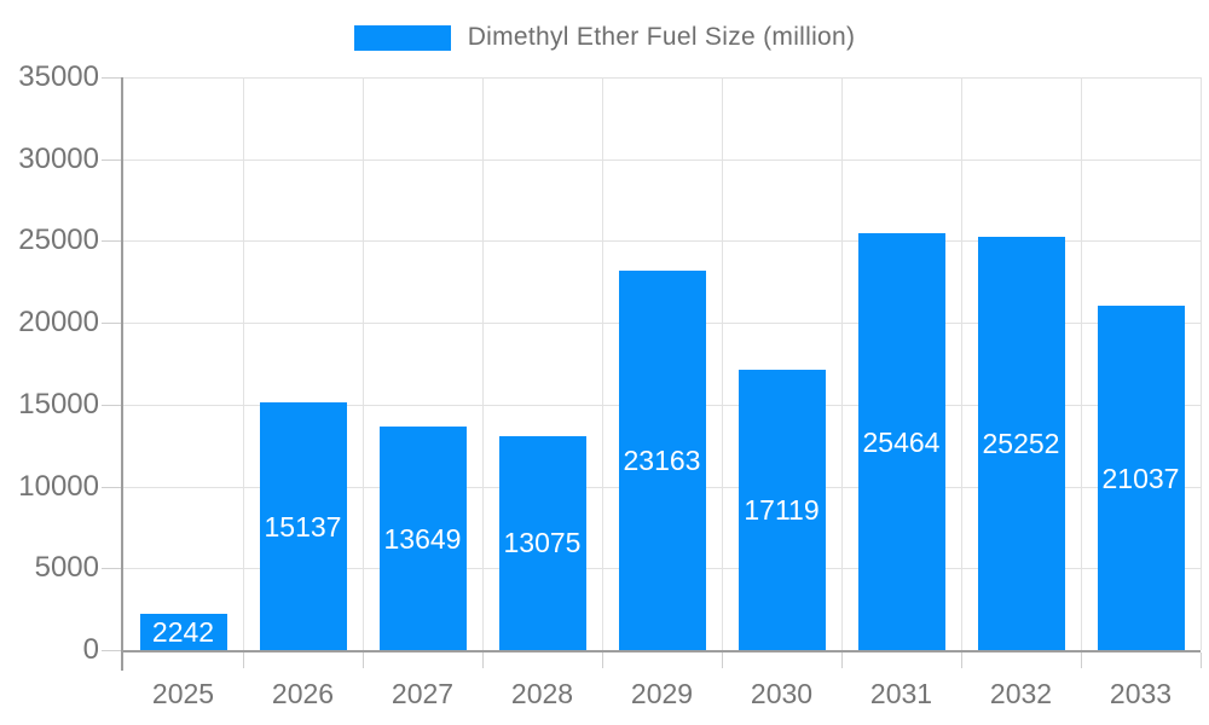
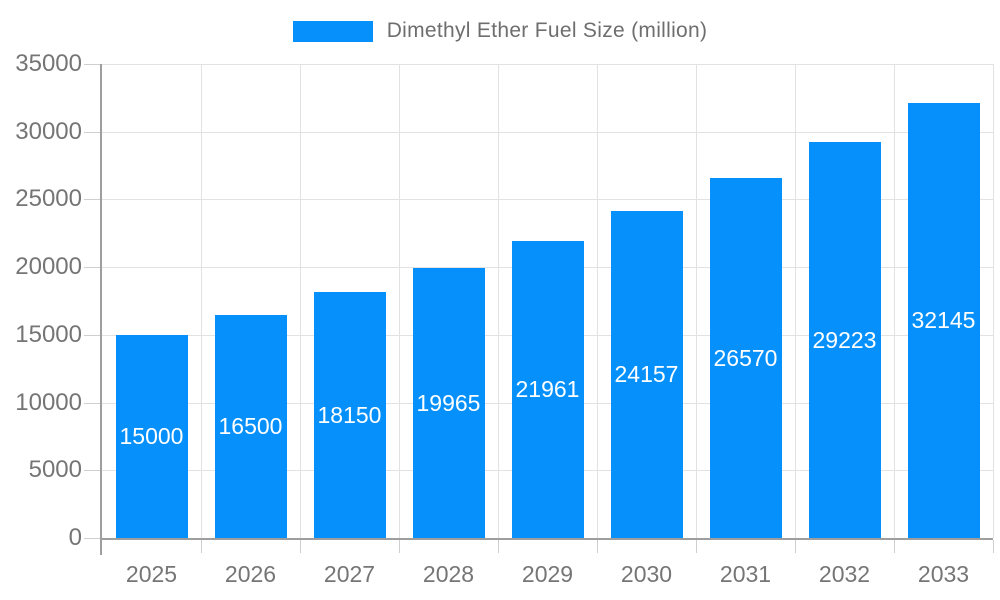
2025: 2242 -> 15000
2026: 15137 -> 16500
2027: 13649 -> 18150
2028: 13075 -> 19965
2029: 23163 -> 21961
2030: 17119 -> 24157
2031: 25464 -> 26570
2032: 25252 -> 29223
2033: 21037 -> 32145
